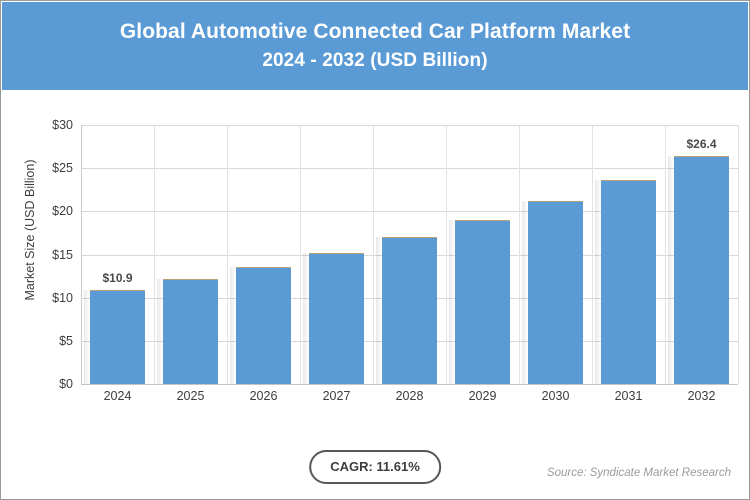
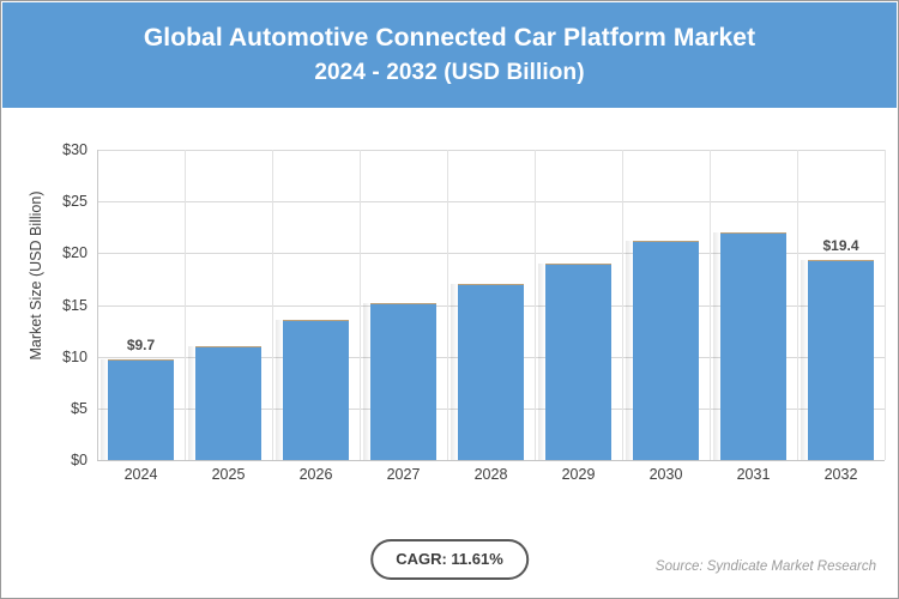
2024: $10.9 -> $9.7
2025: $12 -> $11
2031: $24 -> $22
2032: $26.4 -> $19.4
